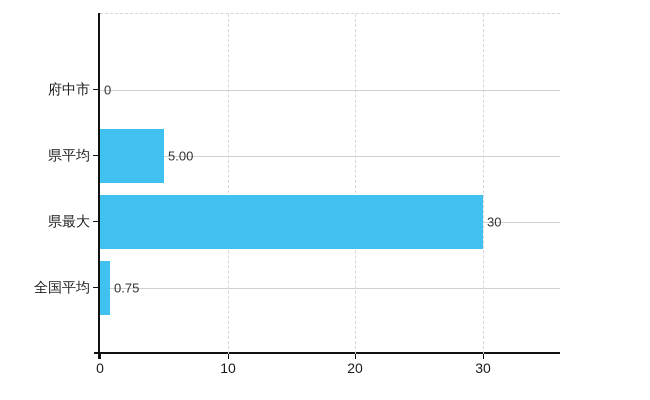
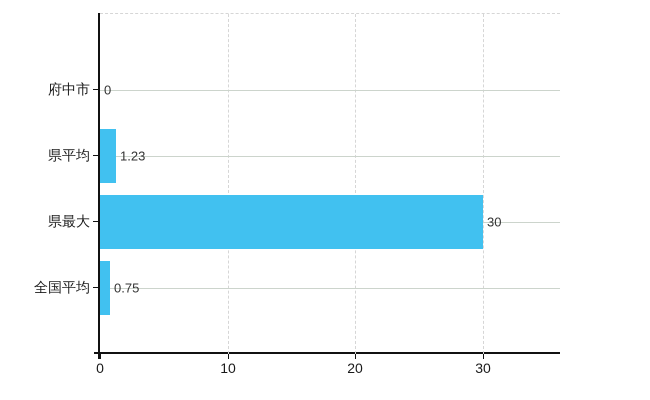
県平均: 5.00 -> 1.23
